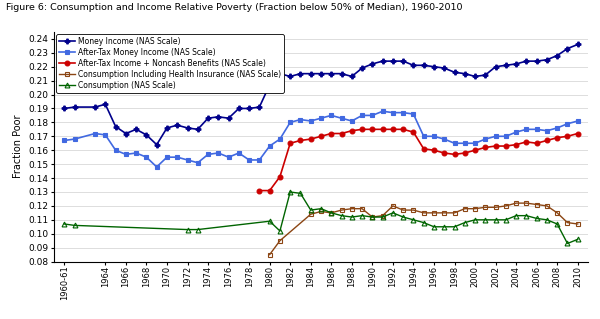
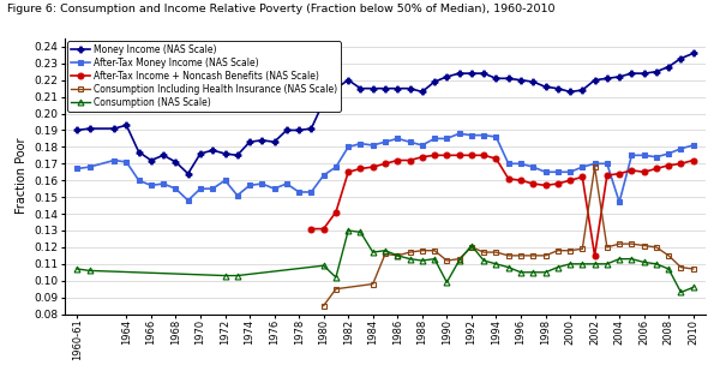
After-Tax Money Income (NAS Scale)/1972: 0.153 -> 0.160
Money Income (NAS Scale)/1982: 0.213 -> 0.220
Consumption Including Health Insurance (NAS Scale)/1984: 0.114 -> 0.098
Consumption (NAS Scale)/1990: 0.112 -> 0.099
Consumption (NAS Scale)/1992: 0.115 -> 0.121
After-Tax Income + Noncash Benefits (NAS Scale)/2002: 0.163 -> 0.115
Consumption Including Health Insurance (NAS Scale)/2002: 0.119 -> 0.168
After-Tax Money Income (NAS Scale)/2004: 0.173 -> 0.147
